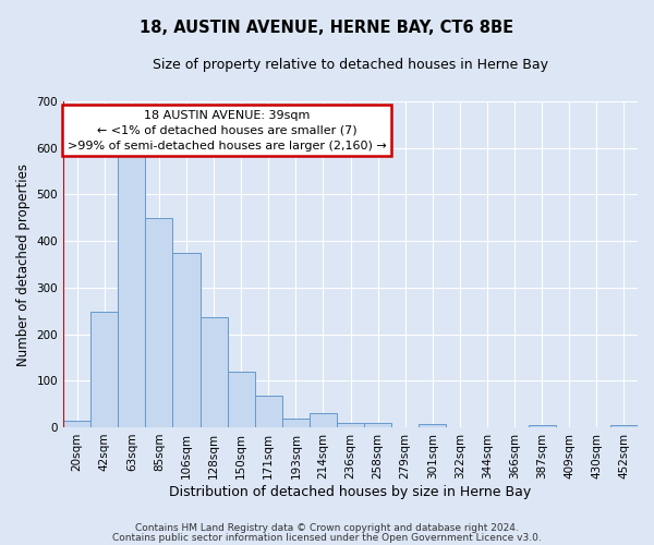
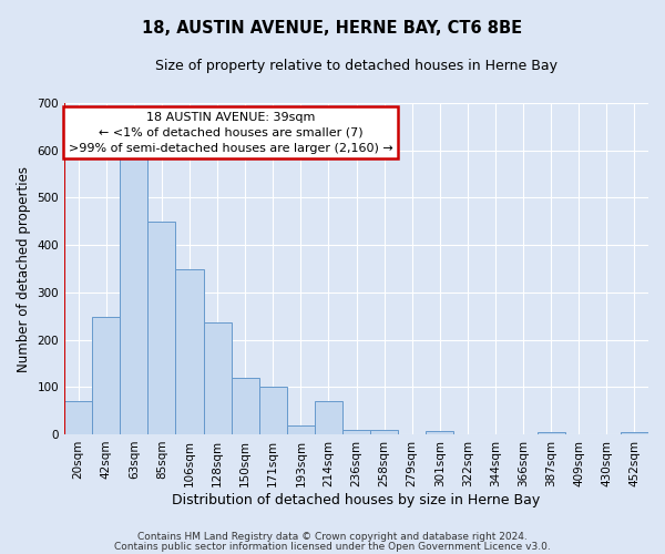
20sqm: 15 -> 70
106sqm: 375 -> 350
171sqm: 68 -> 100
214sqm: 30 -> 70
